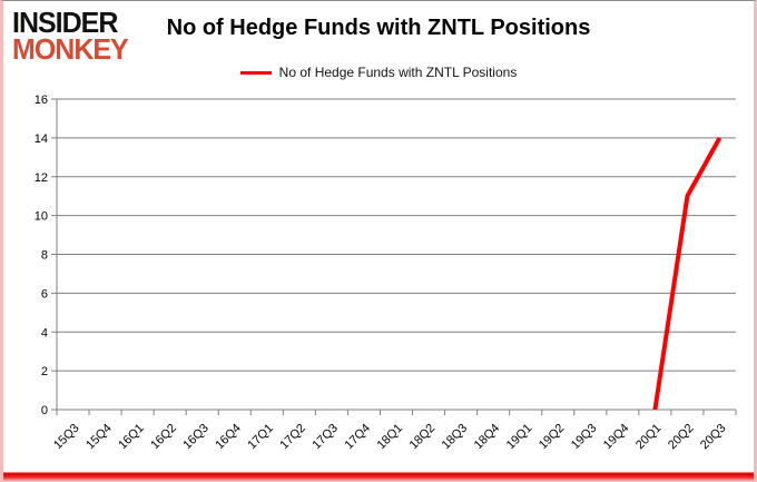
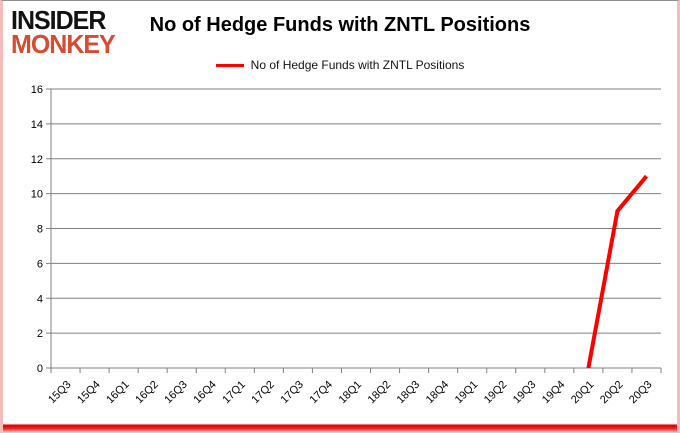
20Q2: 11 -> 9
20Q3: 14 -> 11
